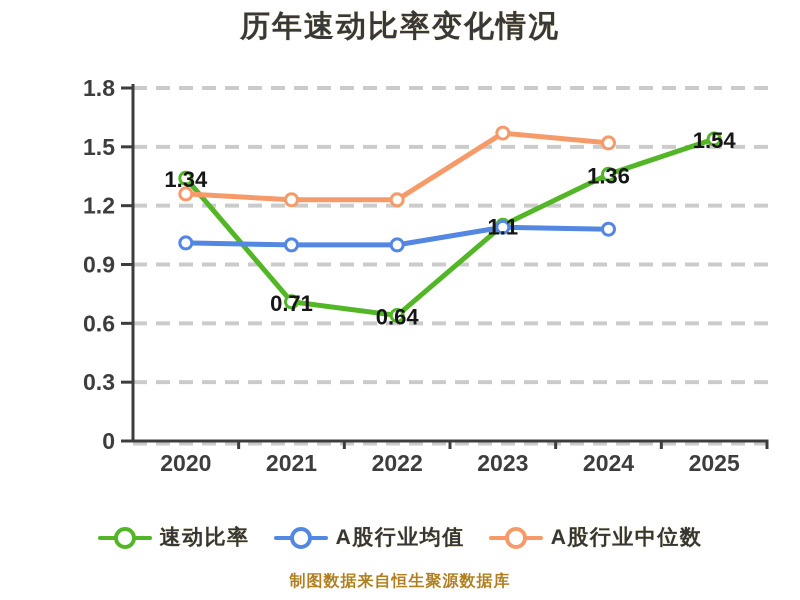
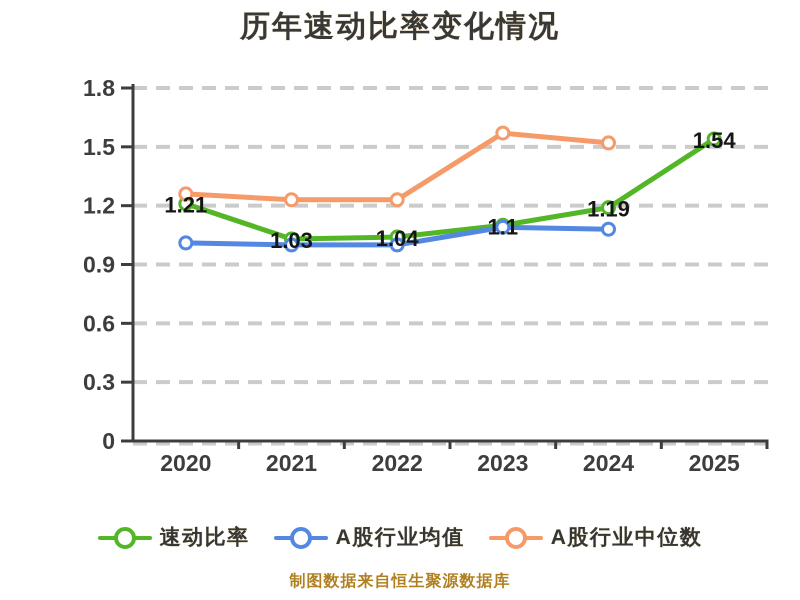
速动比率/2020: 1.34 -> 1.21
速动比率/2021: 0.71 -> 1.03
速动比率/2022: 0.64 -> 1.04
速动比率/2024: 1.36 -> 1.19
